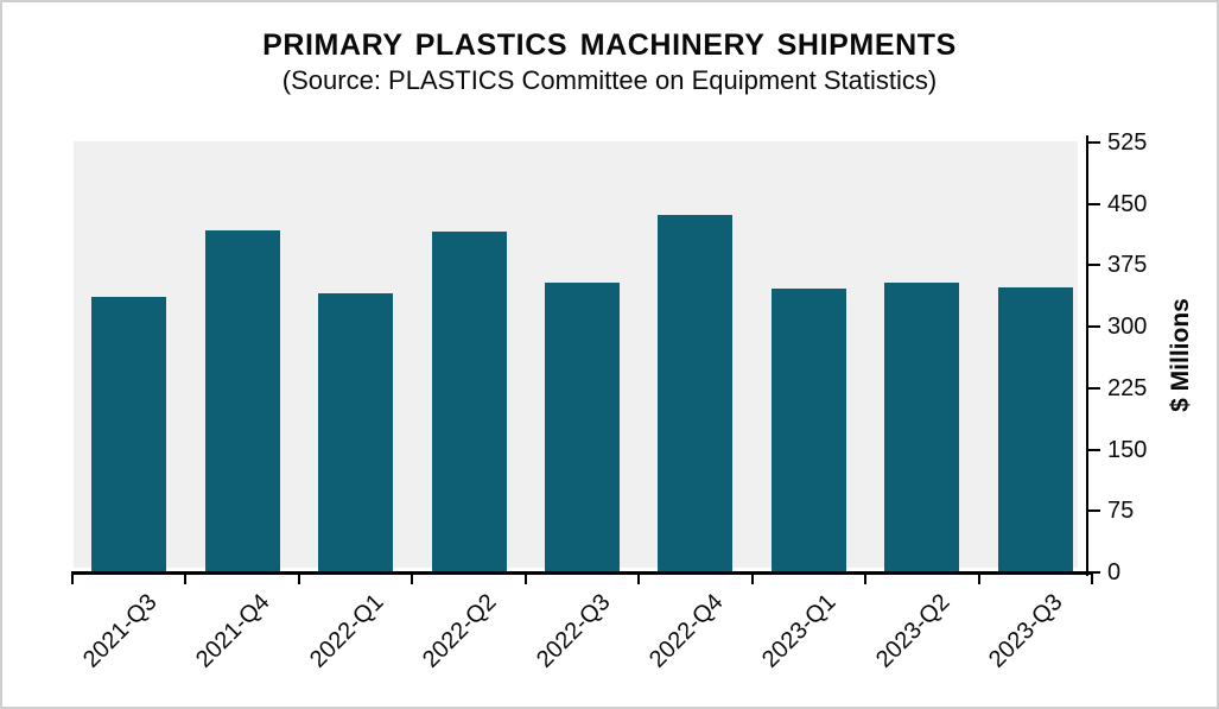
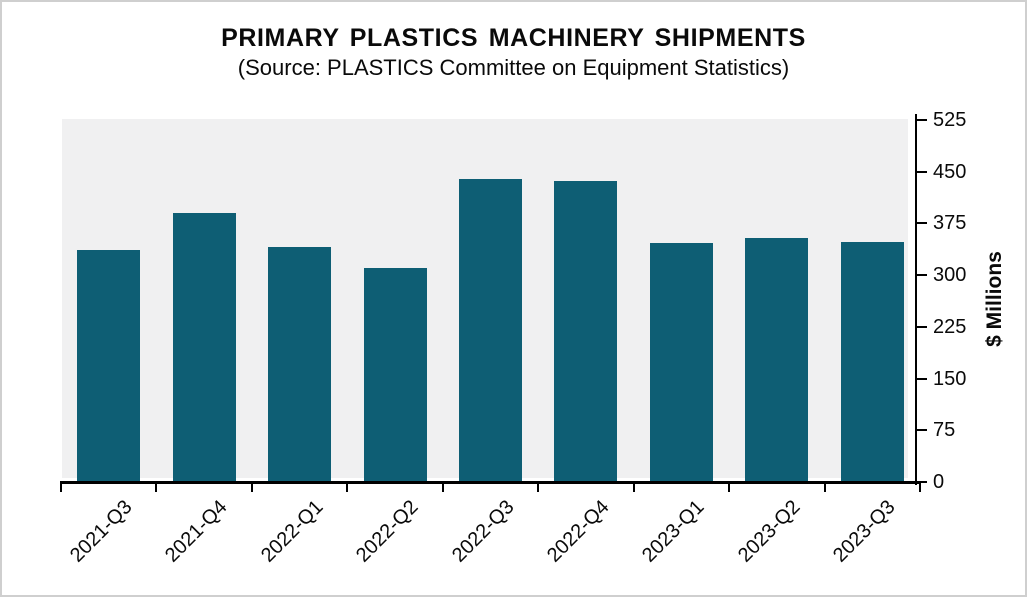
2021-Q4: 420 -> 390
2022-Q2: 420 -> 310
2022-Q3: 350 -> 440
